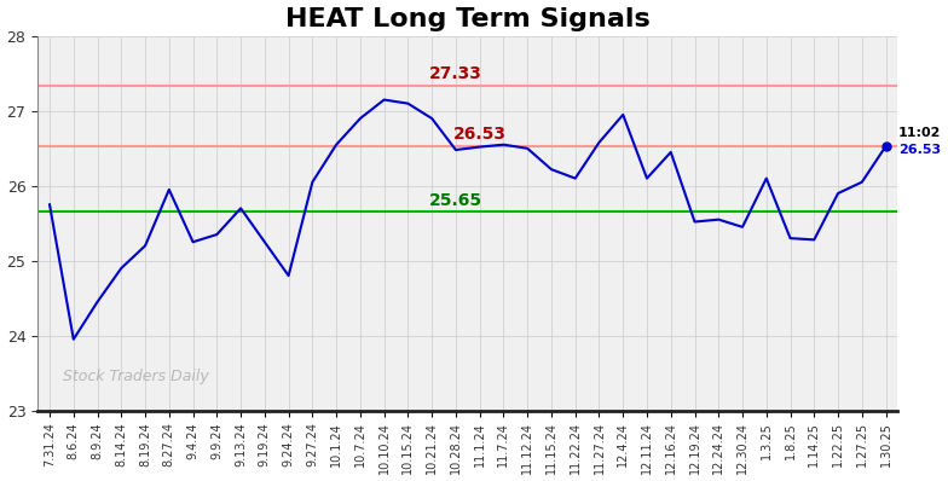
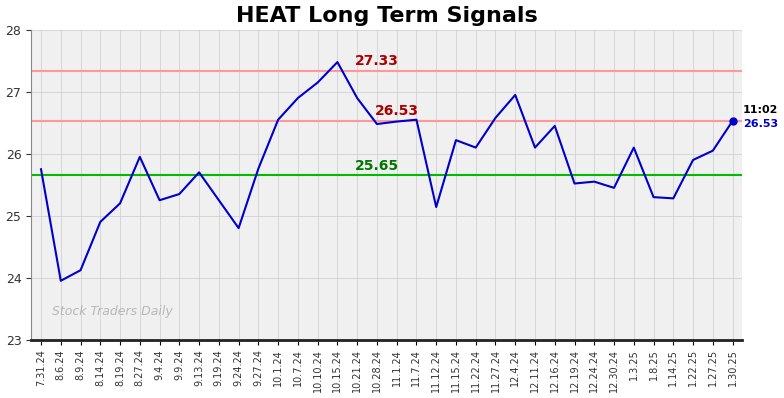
8.9.24: 24.45 -> 24.12
9.27.24: 26.05 -> 25.76
10.15.24: 27.10 -> 27.48
11.12.24: 26.50 -> 25.14
